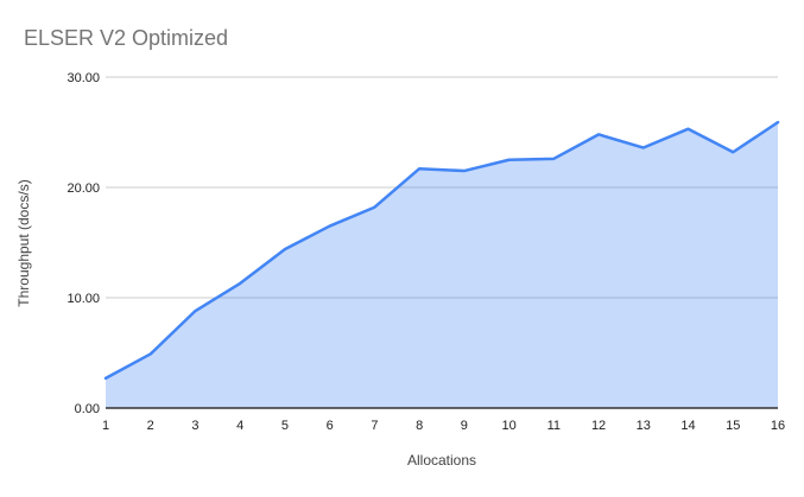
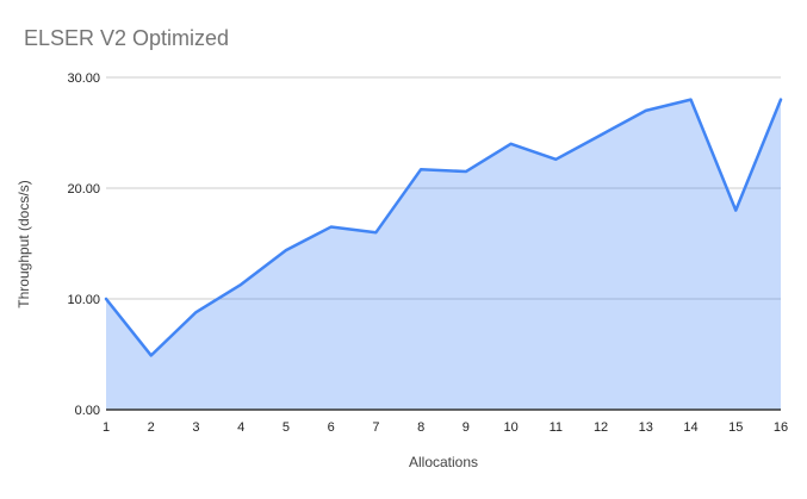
1: 3 -> 10
7: 18 -> 16
10: 22 -> 24
13: 24 -> 27
14: 25 -> 28
15: 23 -> 18
16: 26 -> 28
